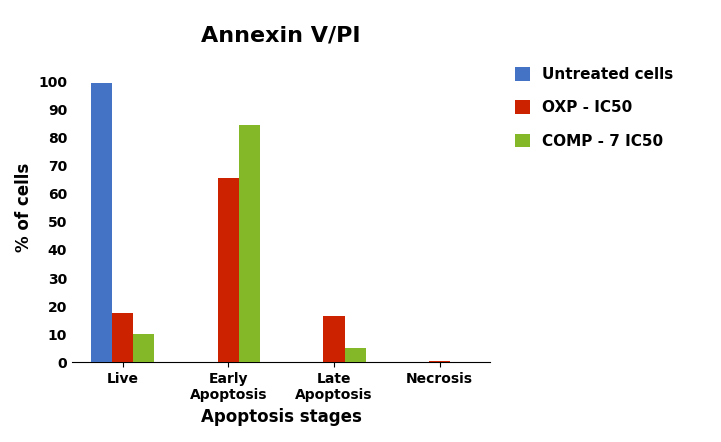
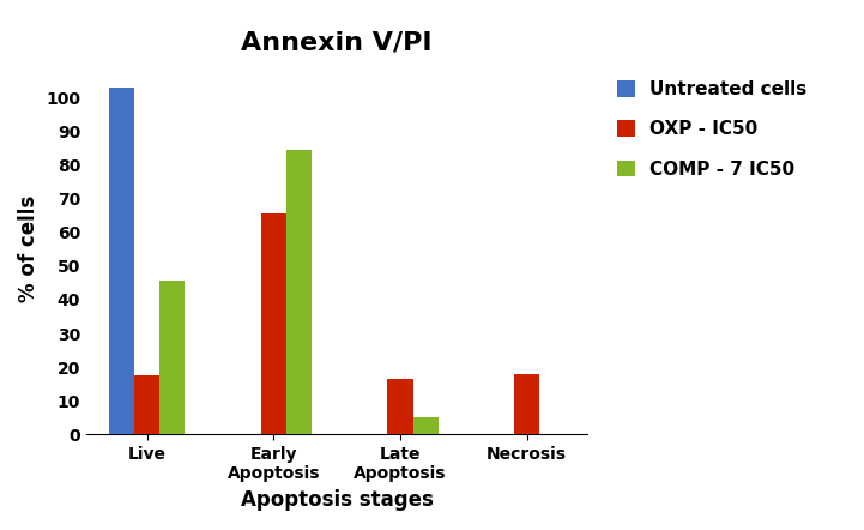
Untreated cells/Live: 99.5 -> 103.0
COMP - 7 IC50/Live: 10.0 -> 45.5
OXP - IC50/Necrosis: 0.5 -> 18.0
